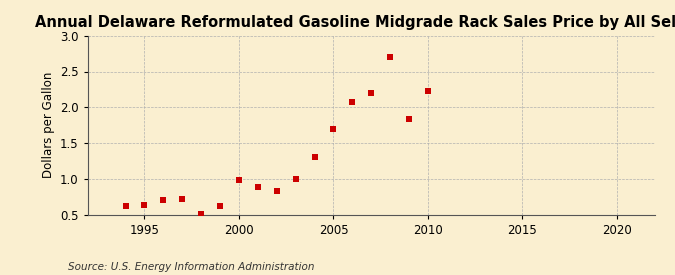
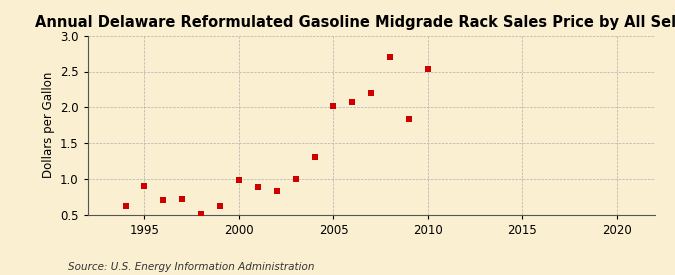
1995: 0.63 -> 0.90
2005: 1.70 -> 2.02
2010: 2.23 -> 2.54
